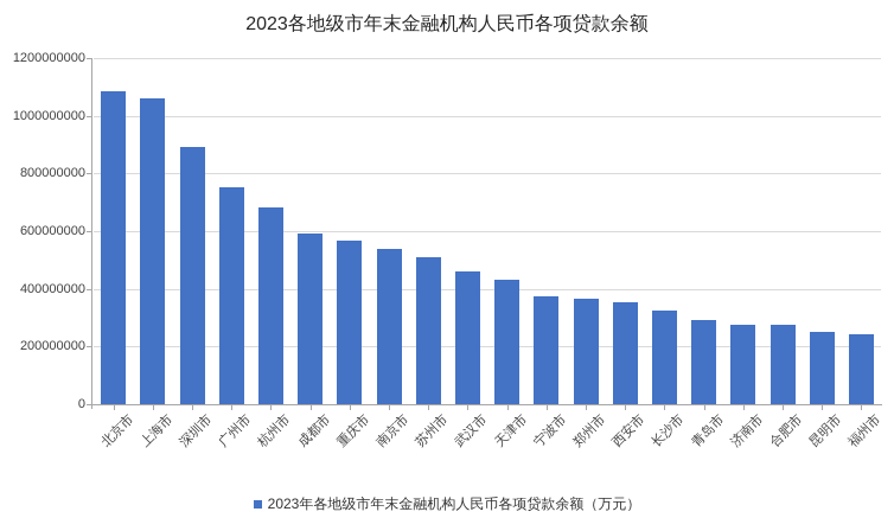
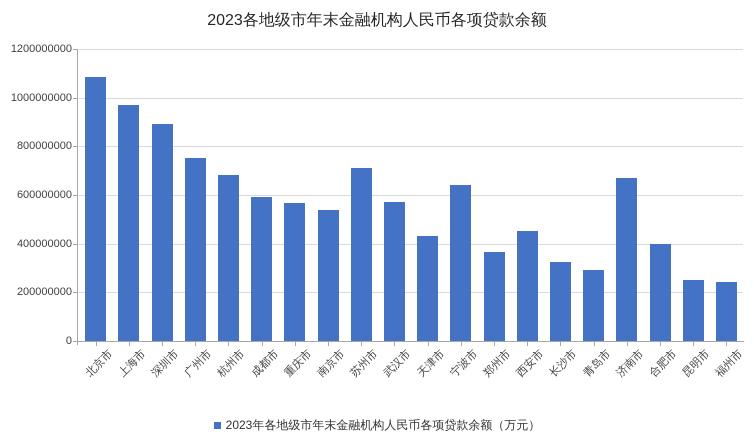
上海市: 1060000000 -> 970000000
苏州市: 510000000 -> 710000000
武汉市: 460000000 -> 570000000
宁波市: 380000000 -> 640000000
西安市: 350000000 -> 450000000
济南市: 280000000 -> 670000000
合肥市: 280000000 -> 400000000
